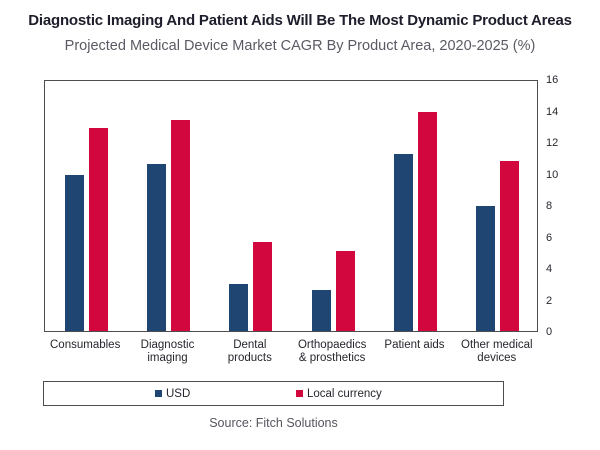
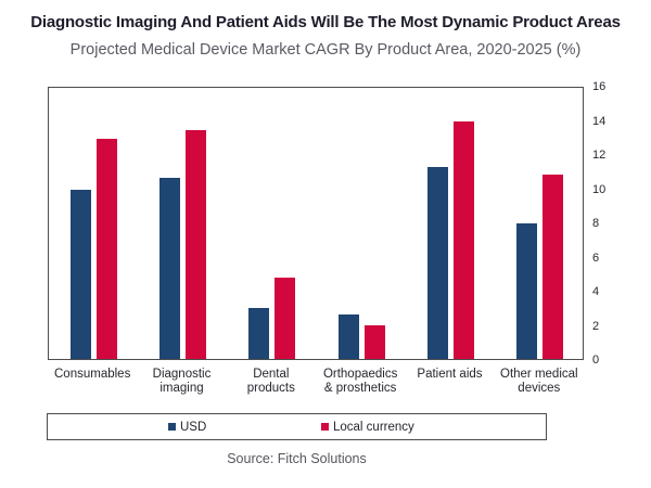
Local currency/Dental products: 5.7 -> 4.8
Local currency/Orthopaedics & prosthetics: 5.1 -> 2.0
